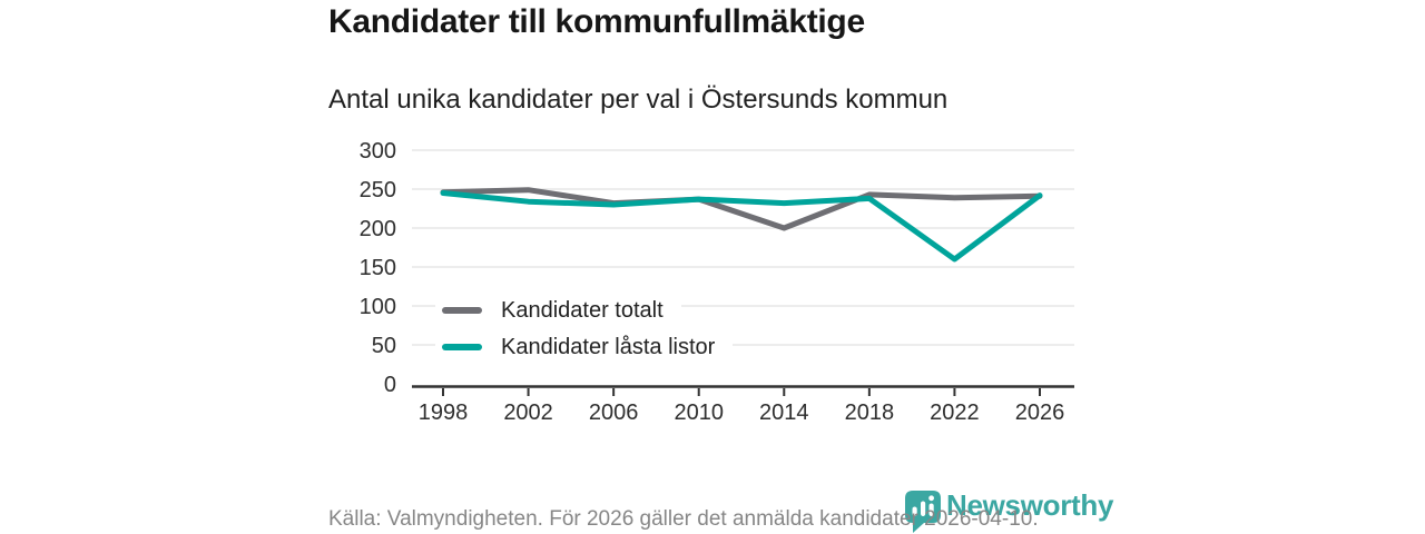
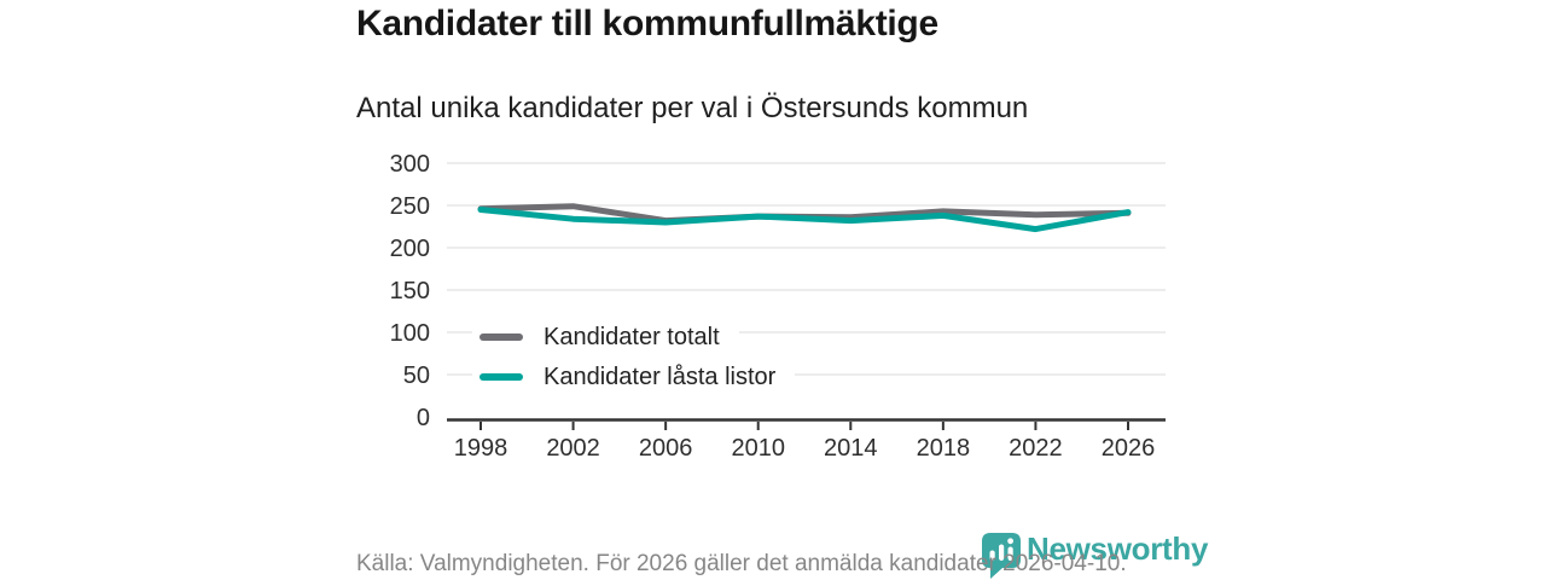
Kandidater totalt/2014: 200 -> 240
Kandidater låsta listor/2022: 160 -> 220
